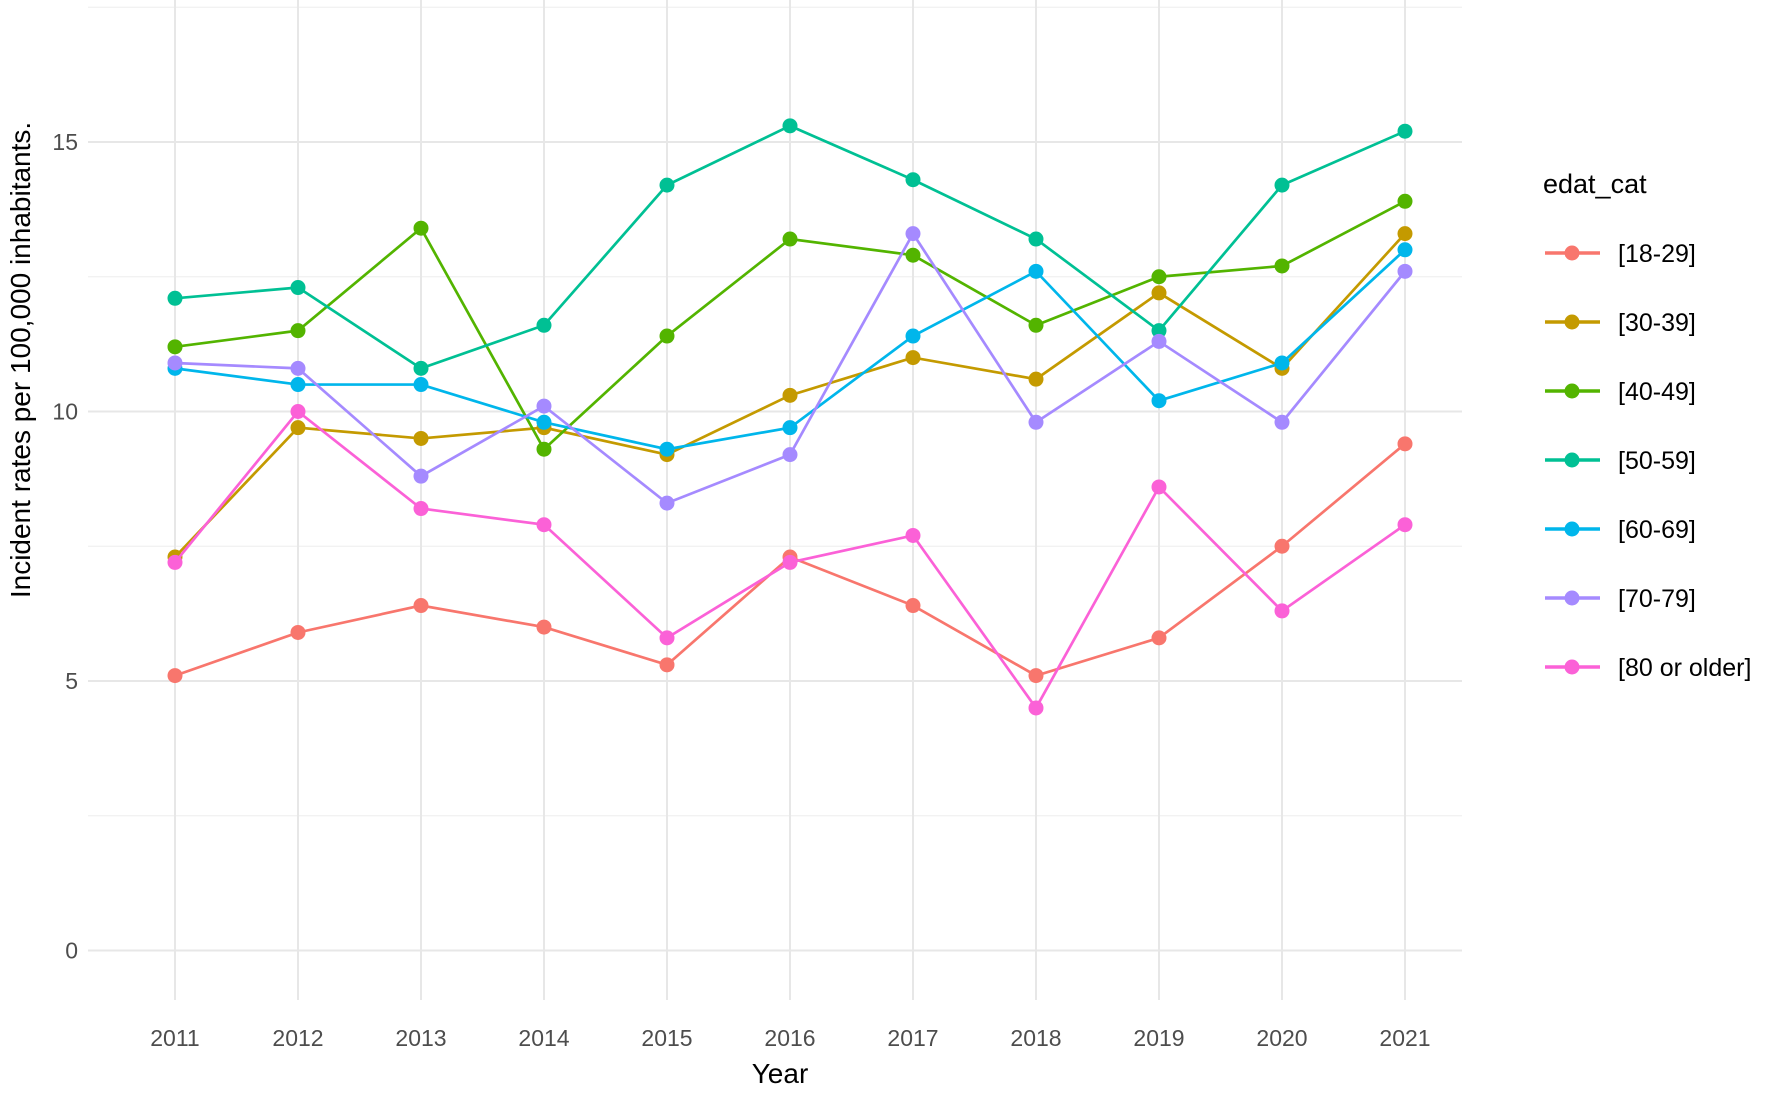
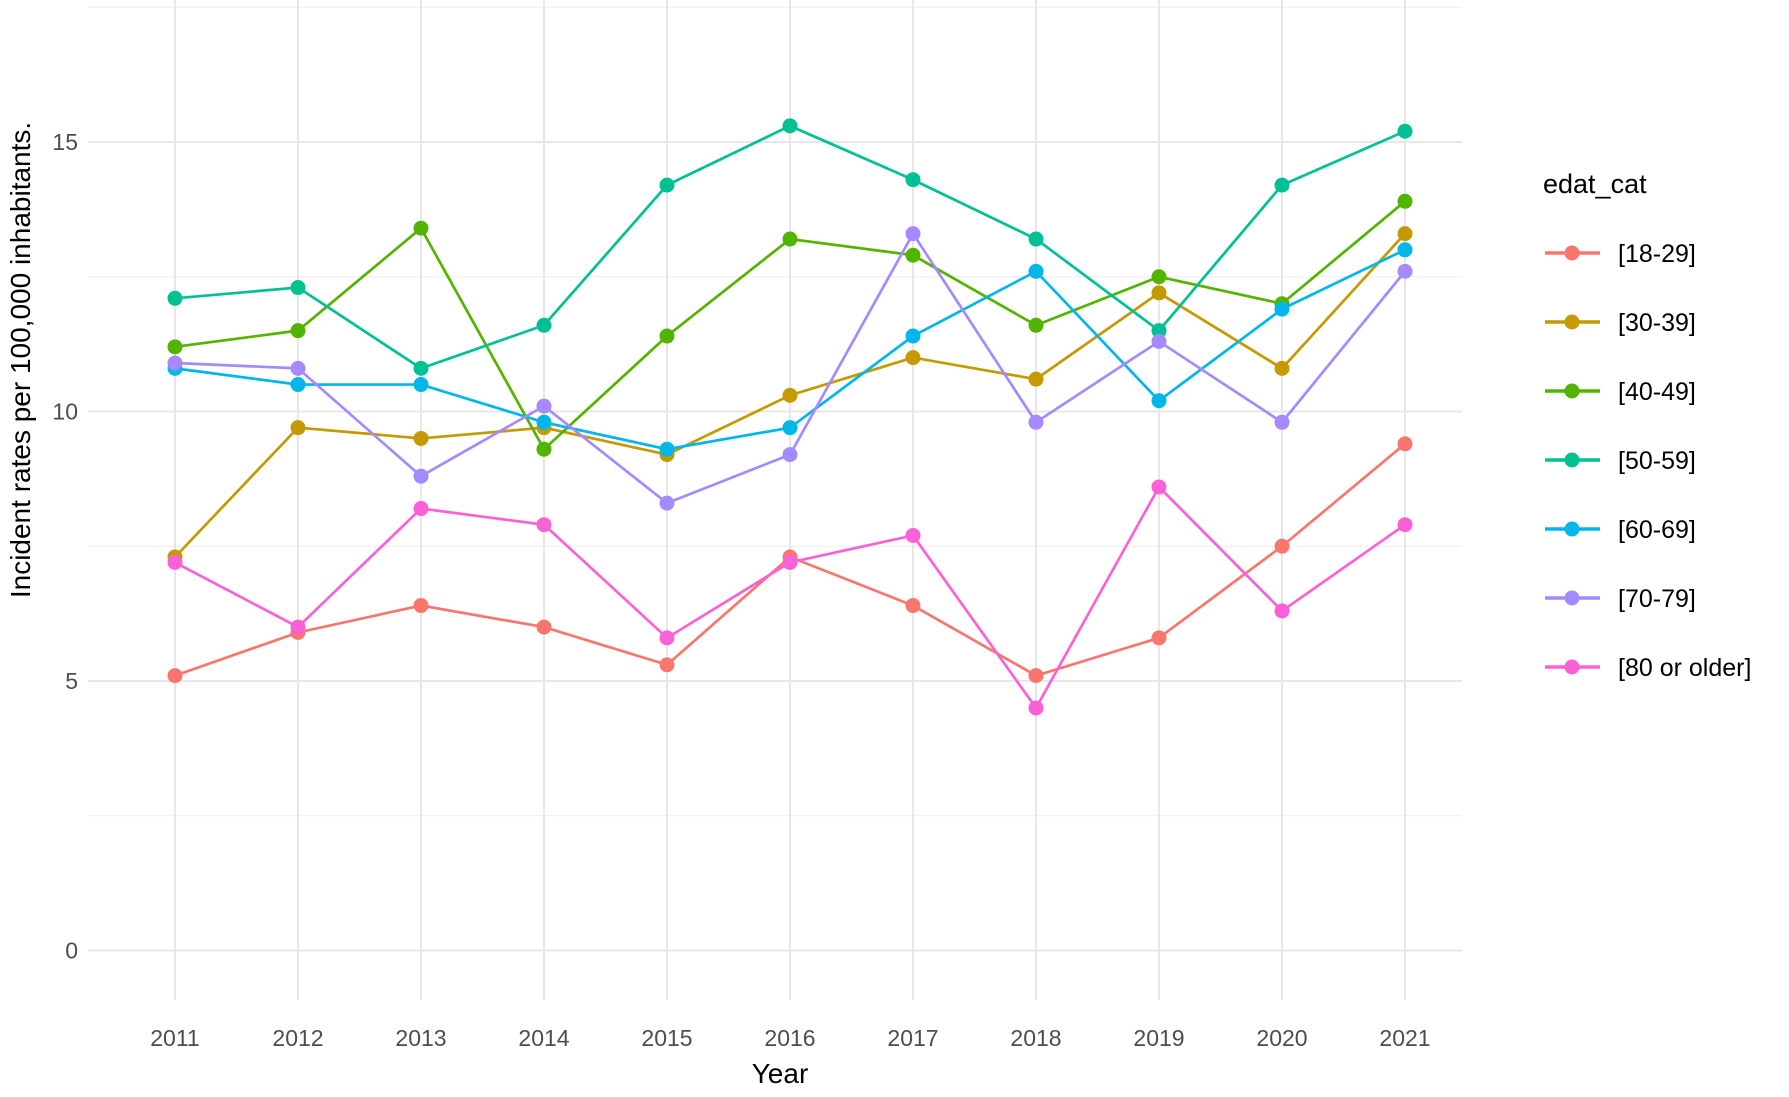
[80 or older]/2012: 10.0 -> 6.0
[40-49]/2020: 12.7 -> 12.0
[60-69]/2020: 10.9 -> 11.9
